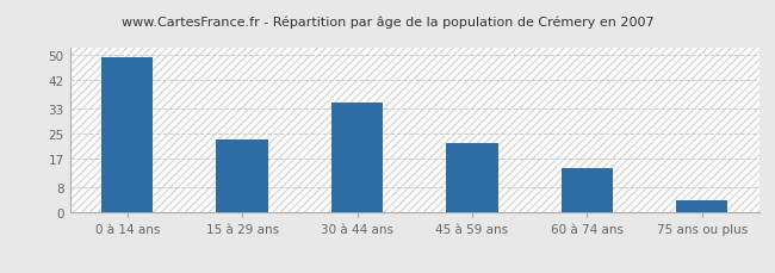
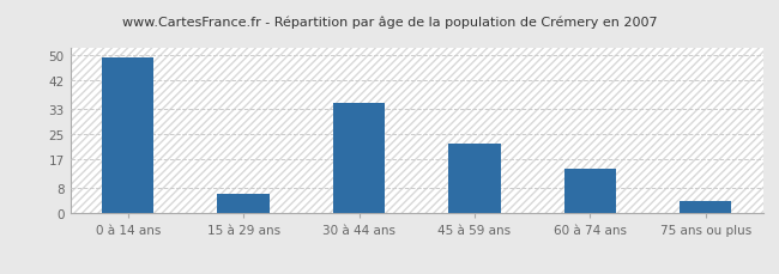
15 à 29 ans: 23 -> 6
